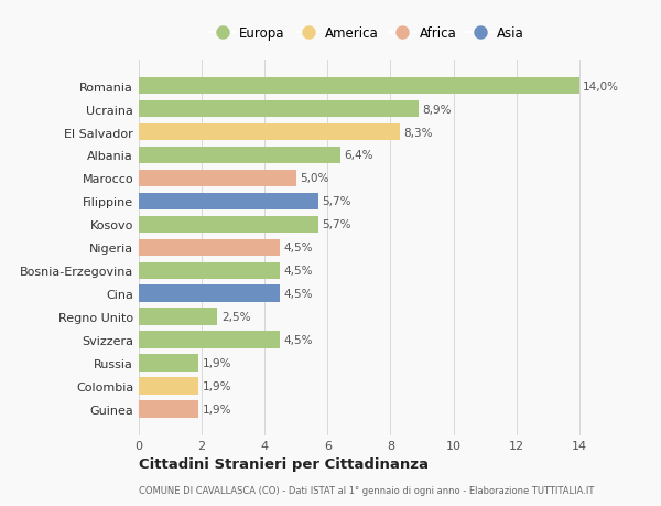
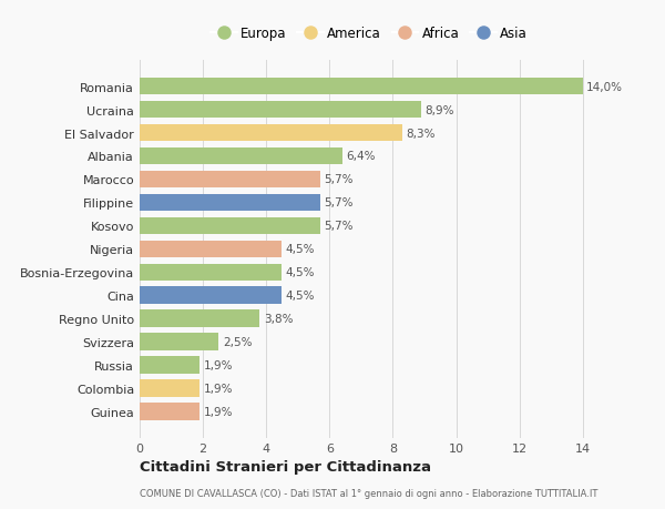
Marocco: 5,0% -> 5,7%
Regno Unito: 2,5% -> 3,8%
Svizzera: 4,5% -> 2,5%
